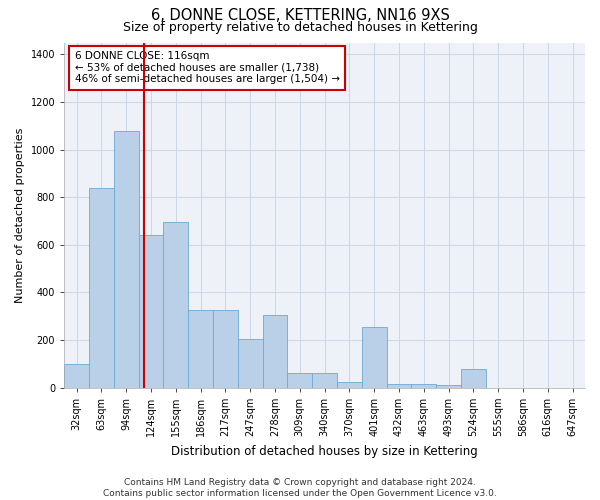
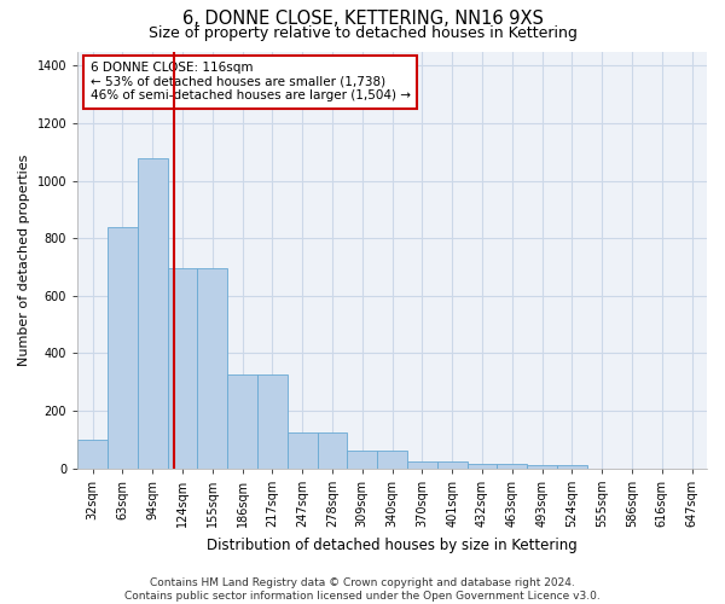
124sqm: 640 -> 695
247sqm: 205 -> 125
278sqm: 305 -> 125
401sqm: 255 -> 25
524sqm: 80 -> 10
